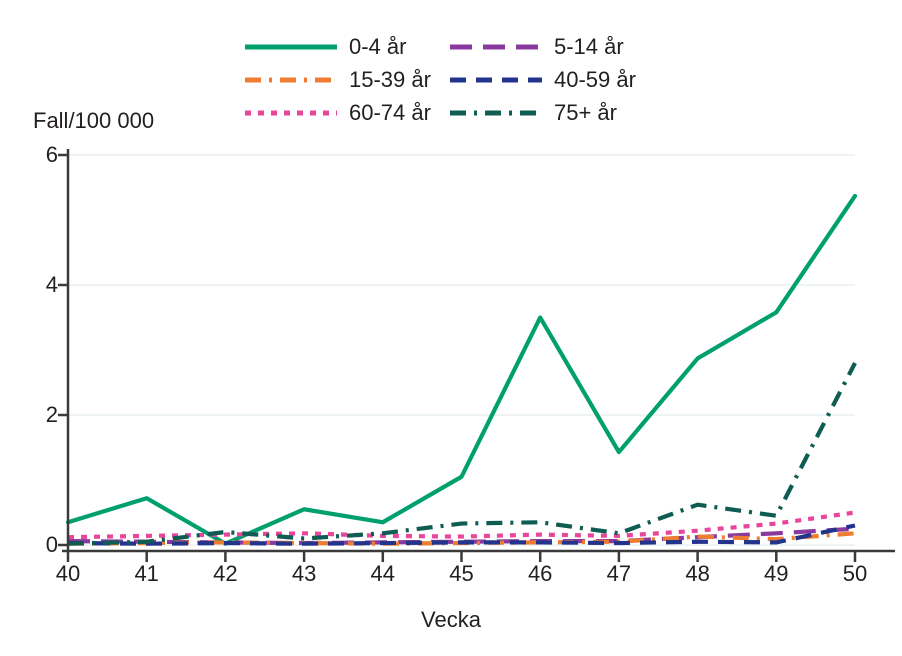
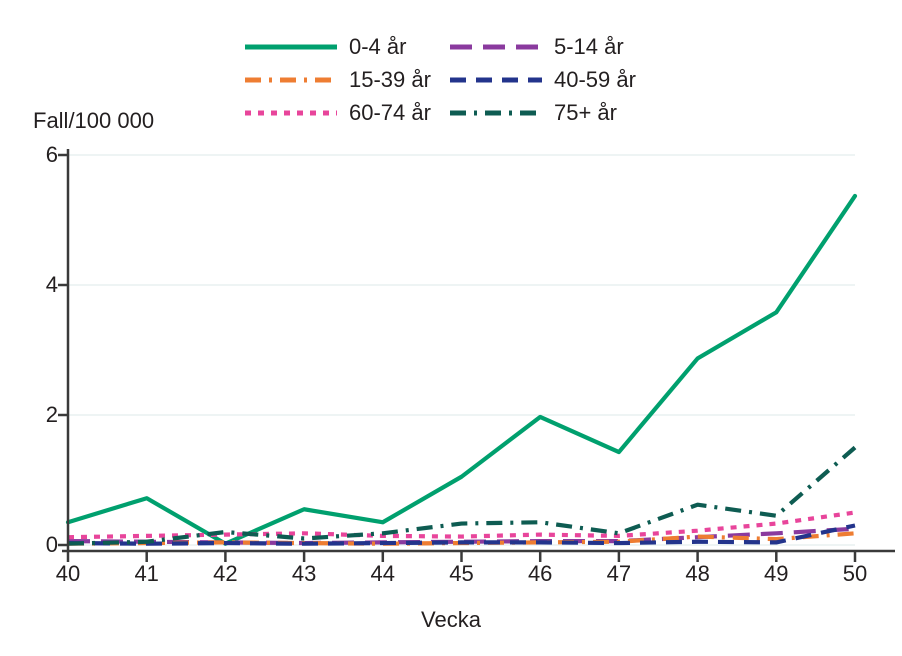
0-4 år/46: 3.5 -> 2.0
75+ år/50: 2.8 -> 1.5
